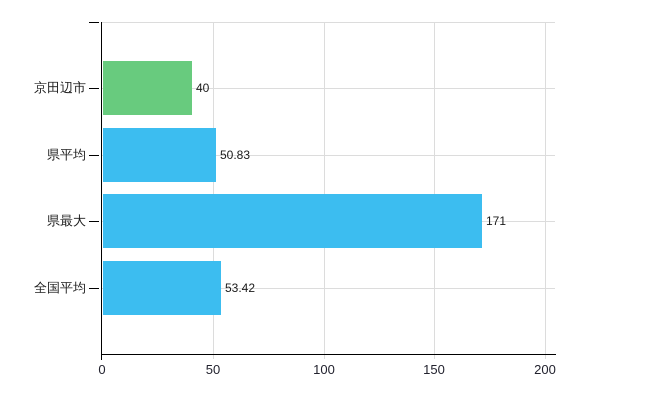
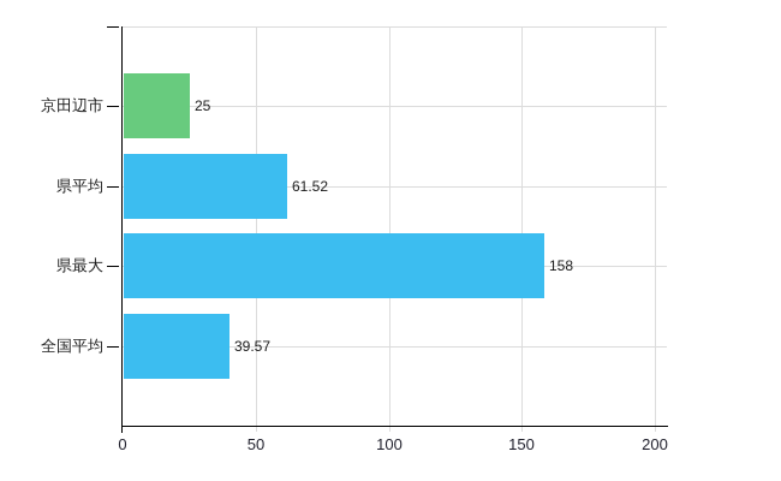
京田辺市: 40 -> 25
県平均: 50.83 -> 61.52
県最大: 171 -> 158
全国平均: 53.42 -> 39.57
